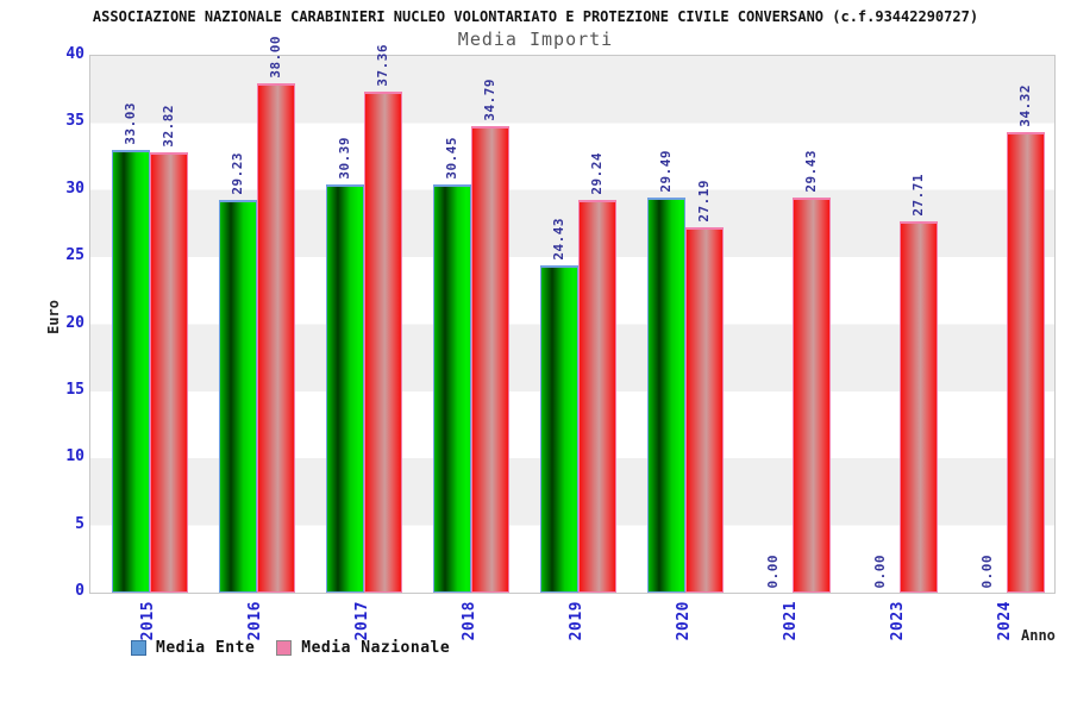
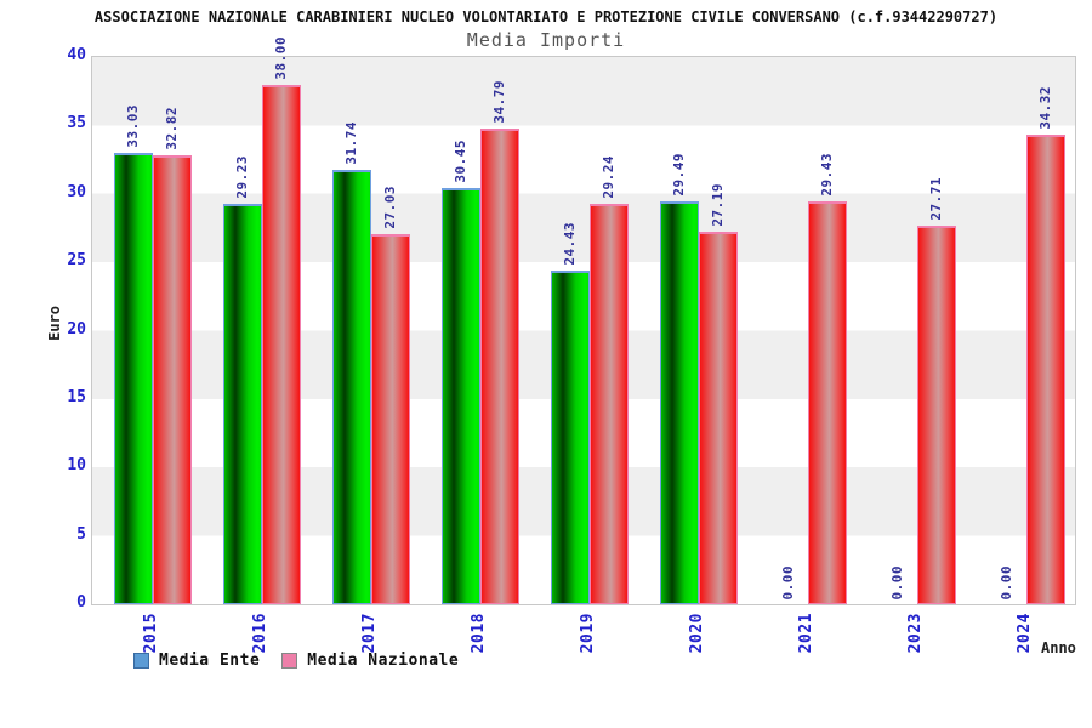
Media Ente/2017: 30.39 -> 31.74
Media Nazionale/2017: 37.36 -> 27.03
